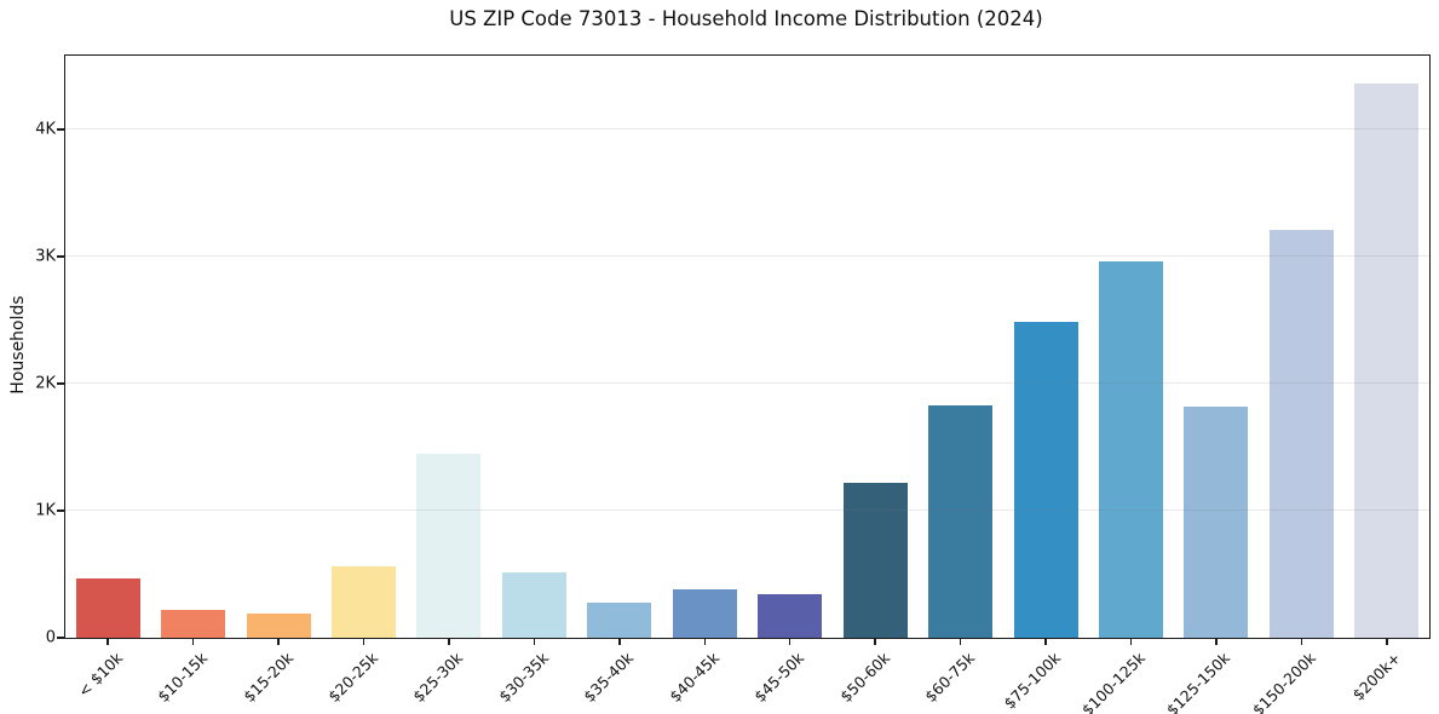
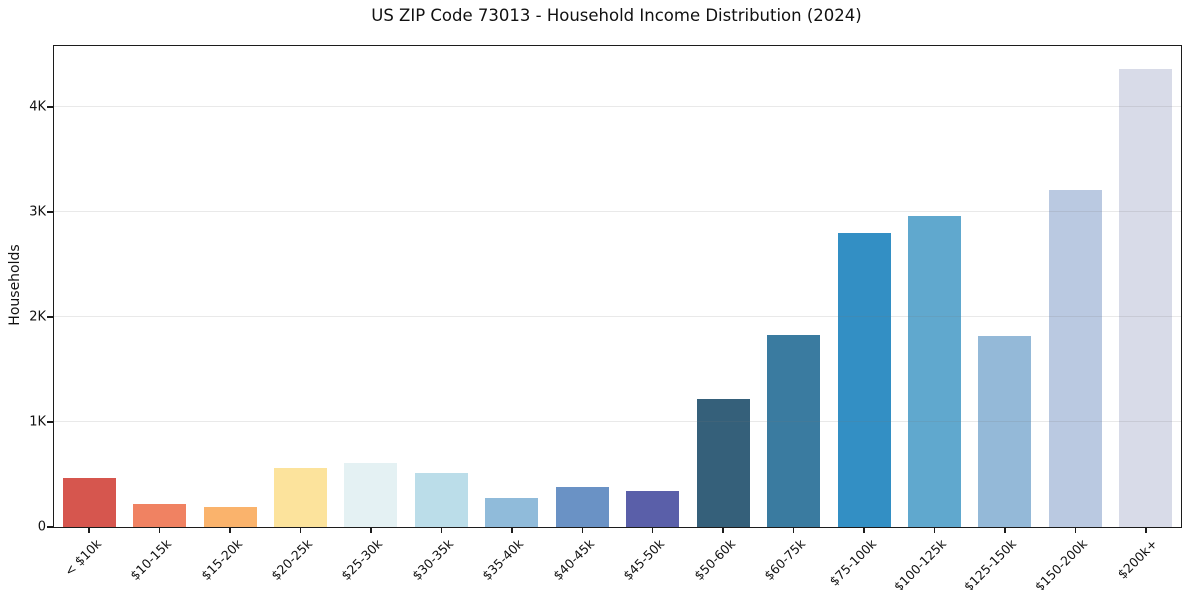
$25-30k: 1.45K -> 0.61K
$75-100k: 2.49K -> 2.80K
